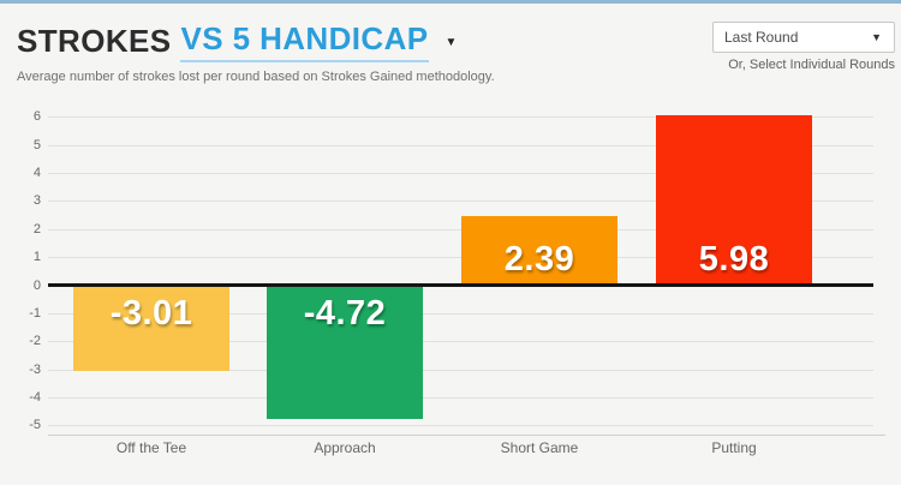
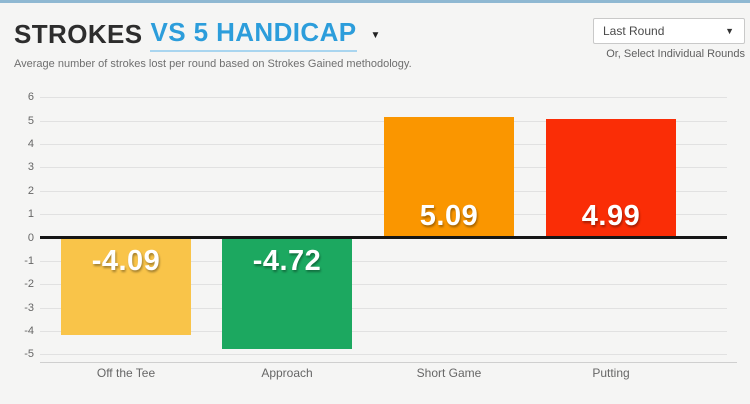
Off the Tee: -3.01 -> -4.09
Short Game: 2.39 -> 5.09
Putting: 5.98 -> 4.99
